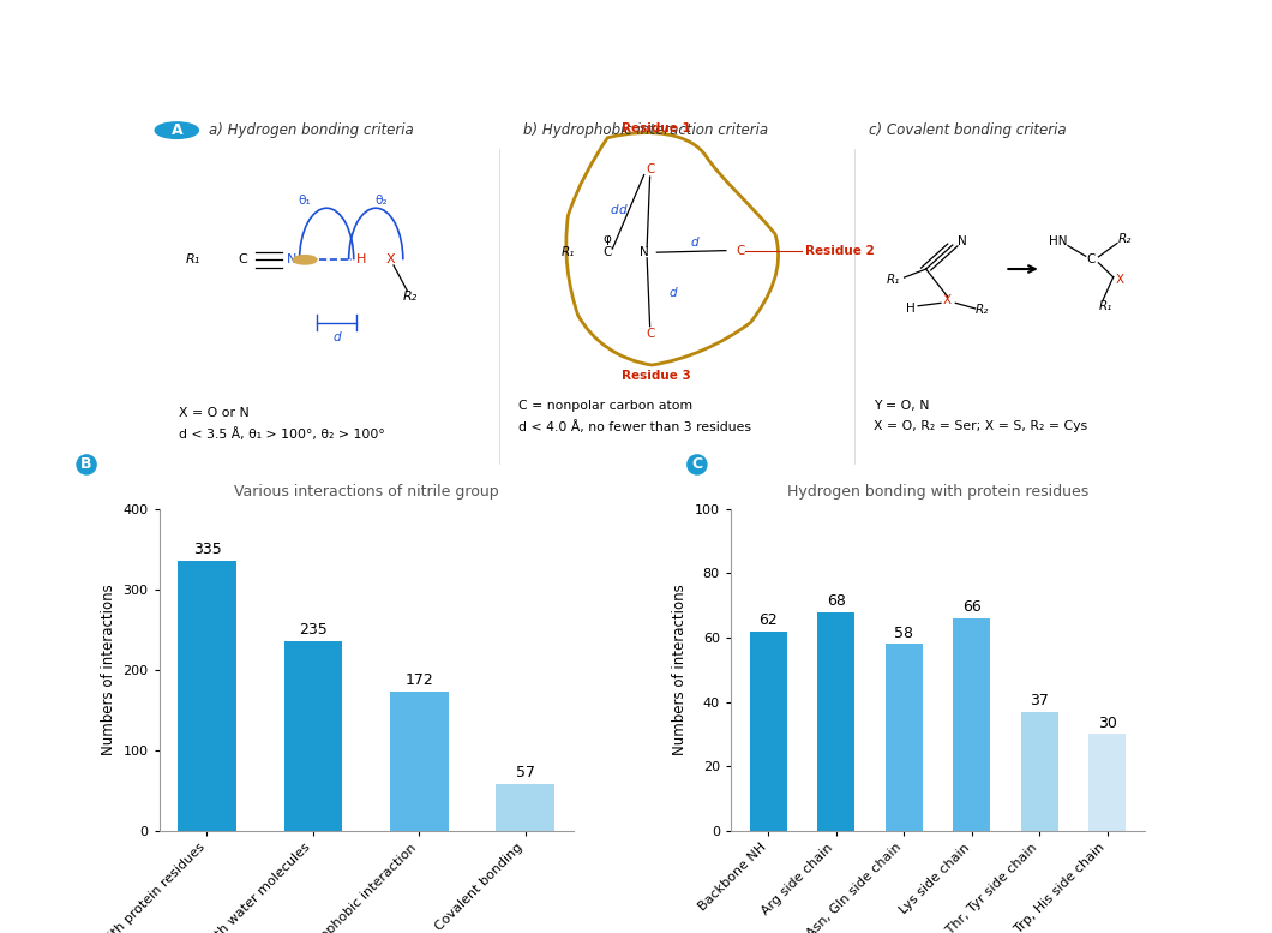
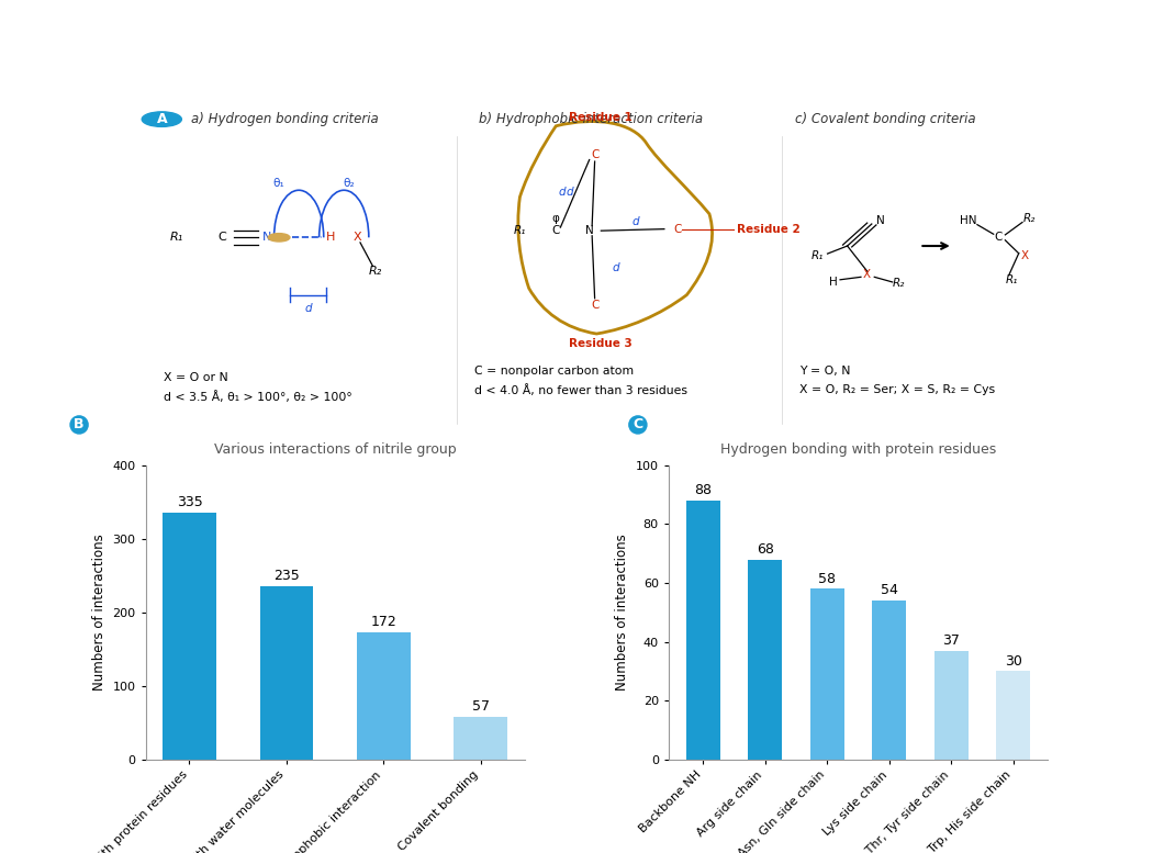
Hydrogen bonding with protein residues/Backbone NH: 62 -> 88
Hydrogen bonding with protein residues/Lys side chain: 66 -> 54
